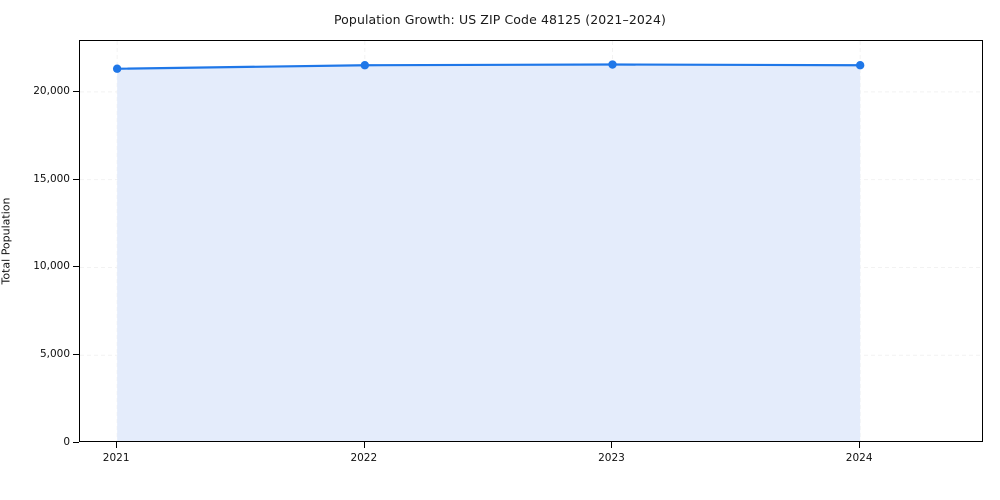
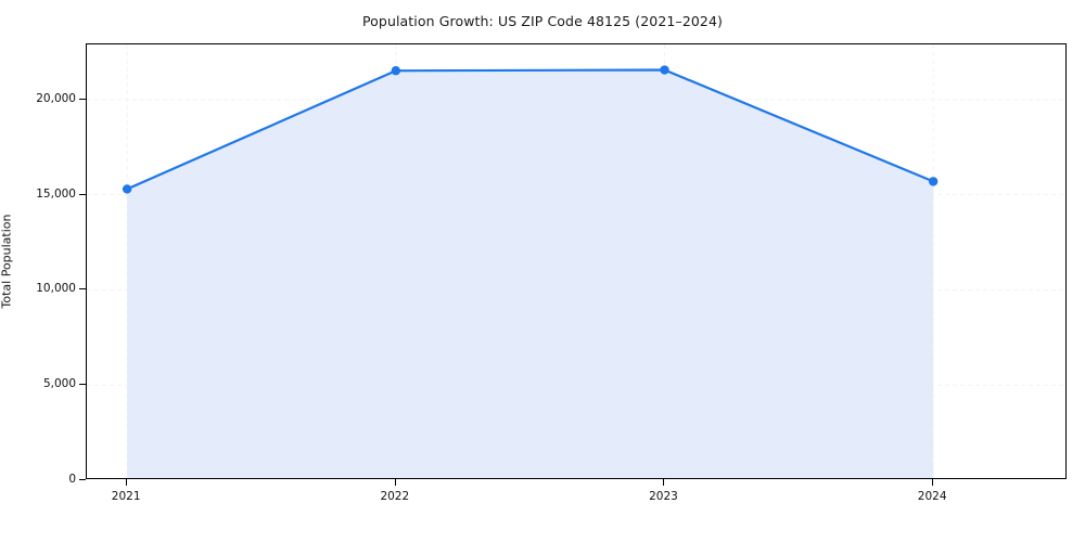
2021: 21300 -> 15300
2024: 21500 -> 15700
